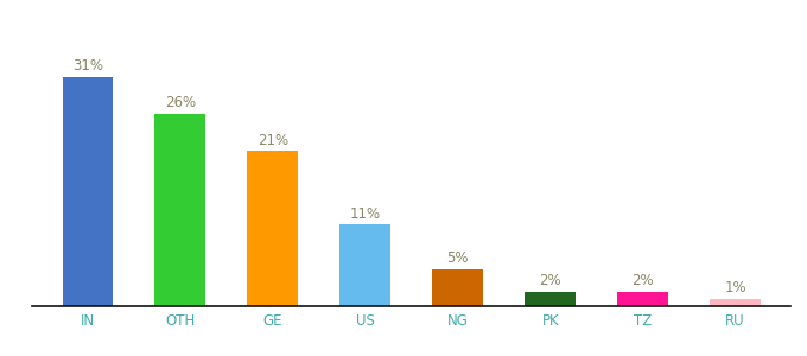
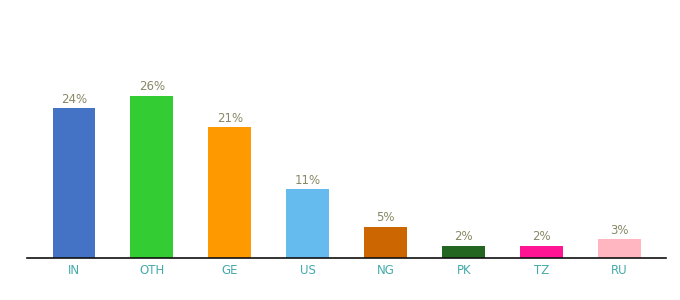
IN: 31% -> 24%
RU: 1% -> 3%
